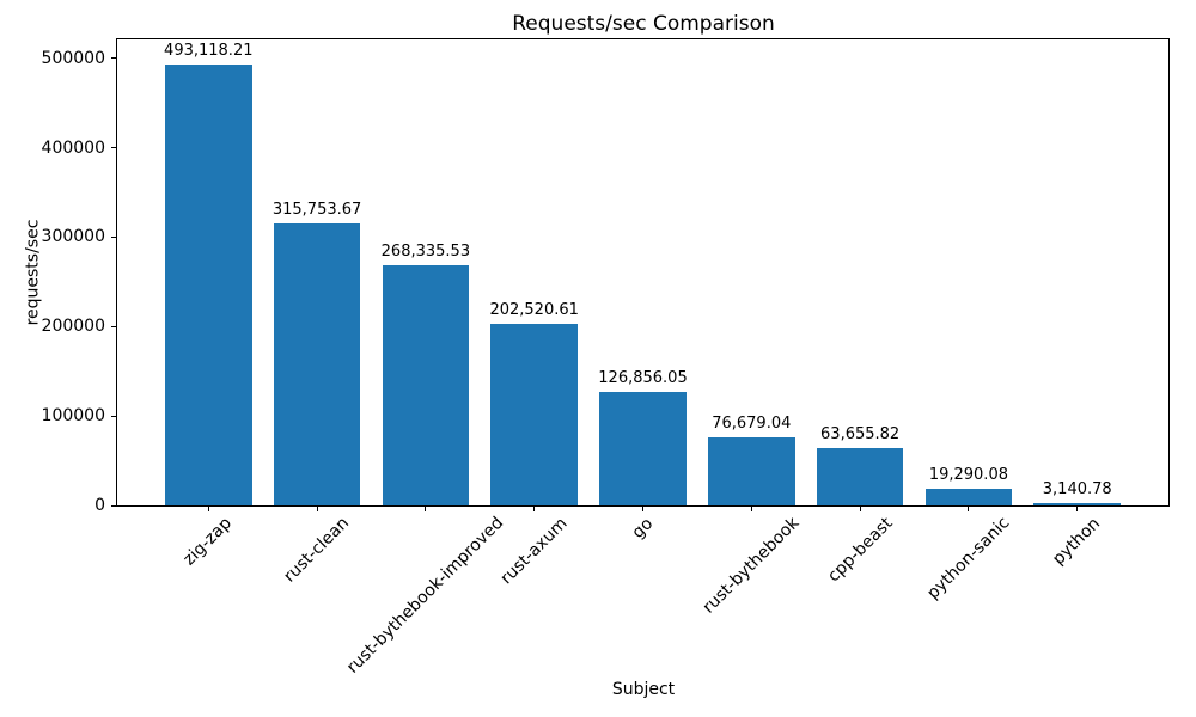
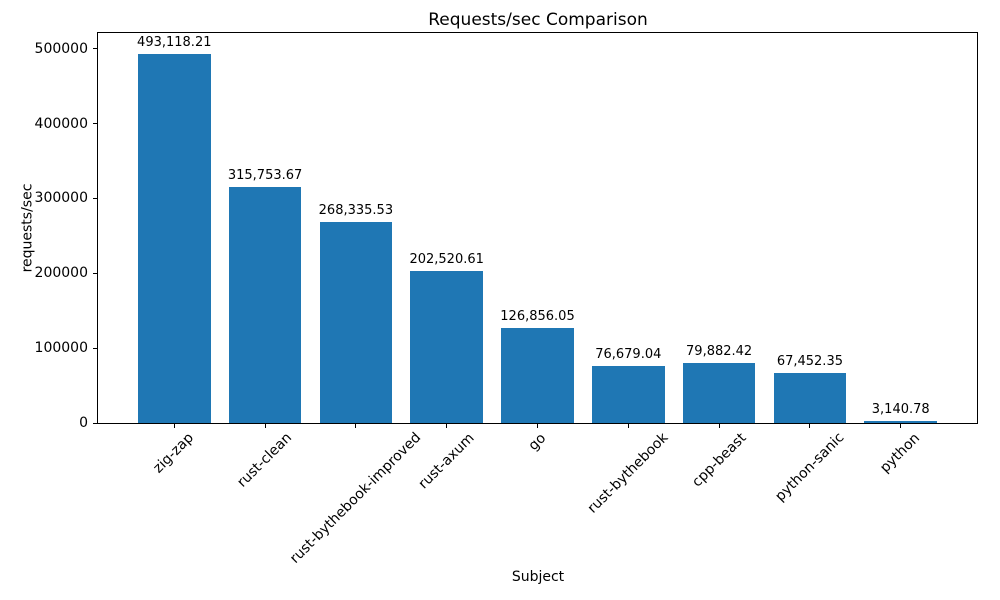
cpp-beast: 63,655.82 -> 79,882.42
python-sanic: 19,290.08 -> 67,452.35
